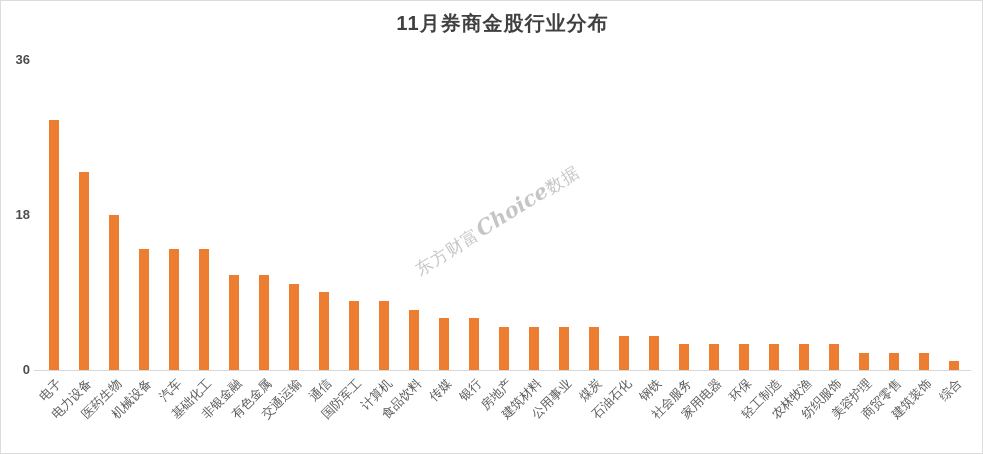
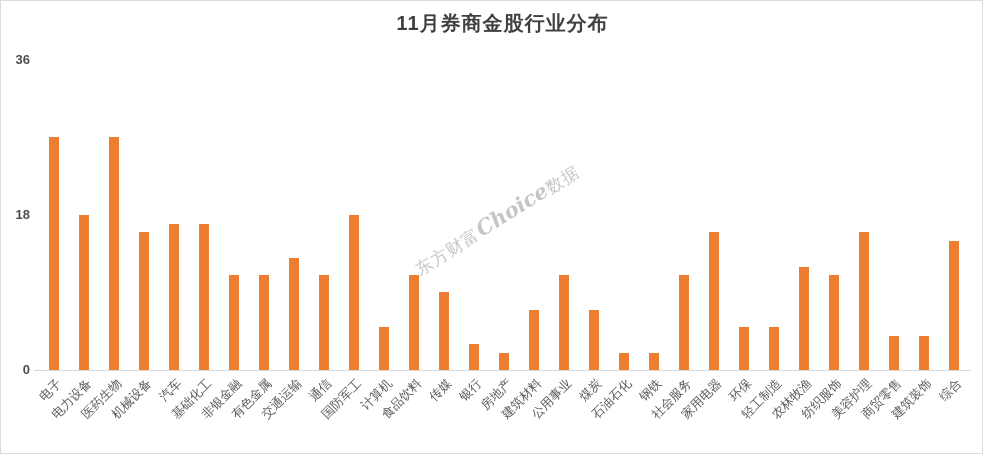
电子: 29 -> 27
电力设备: 23 -> 18
医药生物: 18 -> 27
机械设备: 14 -> 16
汽车: 14 -> 17
基础化工: 14 -> 17
交通运输: 10 -> 13
通信: 9 -> 11
国防军工: 8 -> 18
计算机: 8 -> 5
食品饮料: 7 -> 11
传媒: 6 -> 9
银行: 6 -> 3
房地产: 5 -> 2
建筑材料: 5 -> 7
公用事业: 5 -> 11
煤炭: 5 -> 7
石油石化: 4 -> 2
钢铁: 4 -> 2
社会服务: 3 -> 11
家用电器: 3 -> 16
环保: 3 -> 5
轻工制造: 3 -> 5
农林牧渔: 3 -> 12
纺织服饰: 3 -> 11
美容护理: 2 -> 16
商贸零售: 2 -> 4
建筑装饰: 2 -> 4
综合: 1 -> 15
